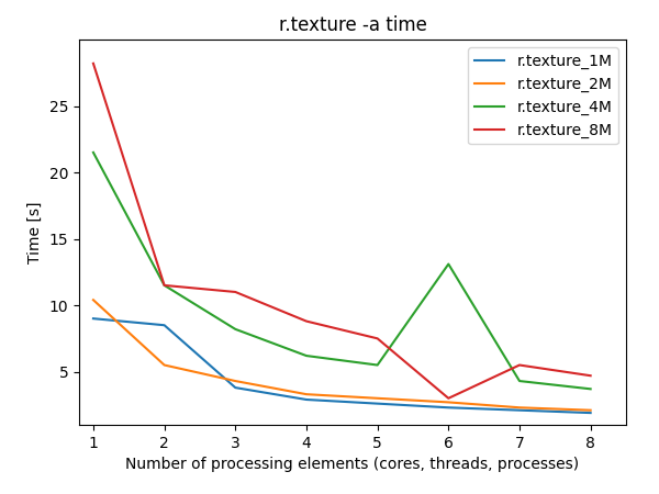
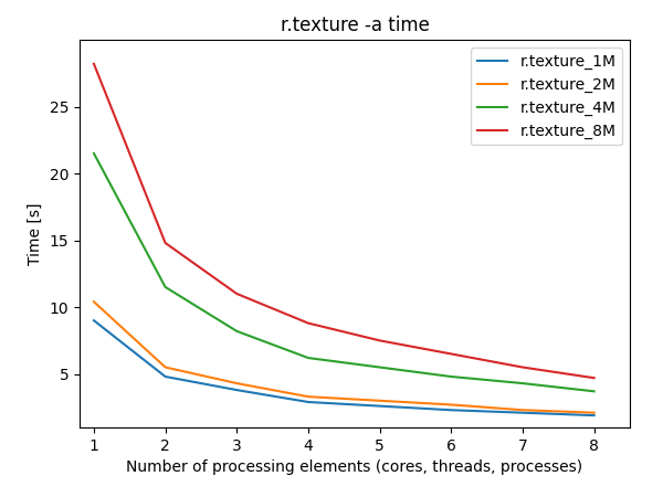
r.texture_1M/2: 8.5 -> 4.8
r.texture_8M/2: 11.5 -> 14.8
r.texture_4M/6: 13.1 -> 4.8
r.texture_8M/6: 3.0 -> 6.5
